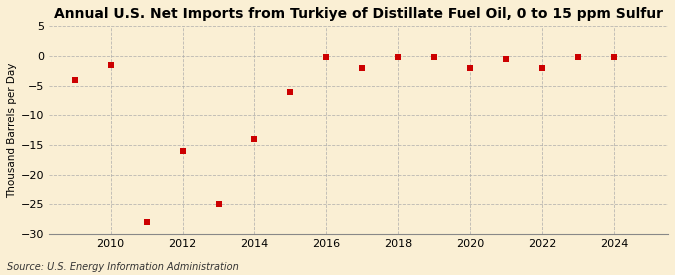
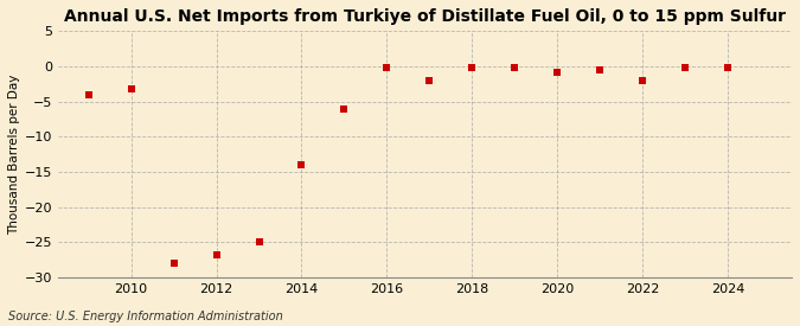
2010: -1.5 -> -3.2
2012: -16.0 -> -26.8
2020: -2.0 -> -0.8
